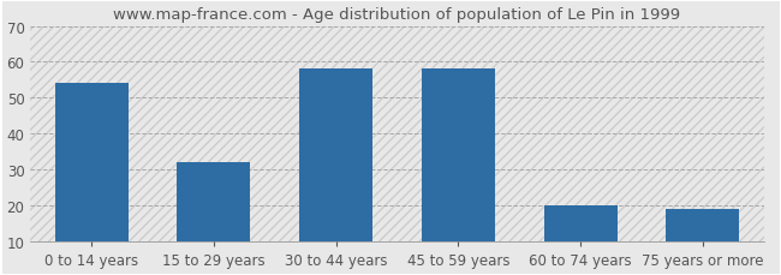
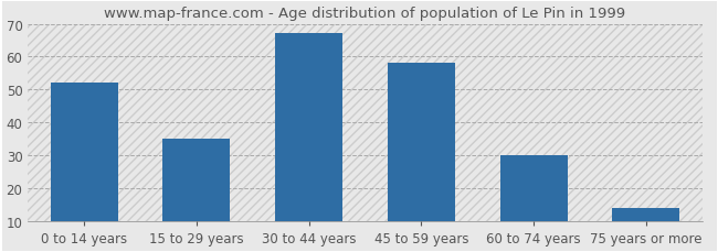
0 to 14 years: 54 -> 52
15 to 29 years: 32 -> 35
30 to 44 years: 58 -> 67
60 to 74 years: 20 -> 30
75 years or more: 19 -> 14
